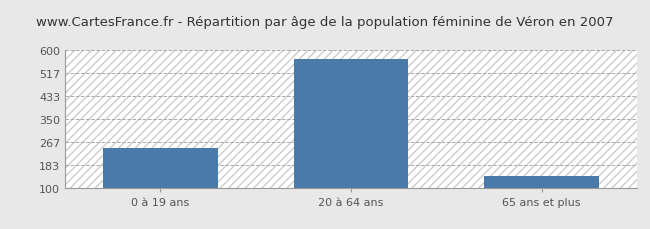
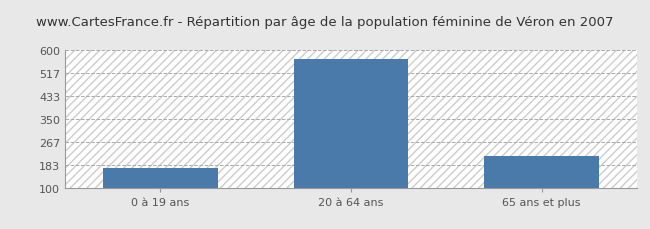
0 à 19 ans: 243 -> 170
65 ans et plus: 141 -> 215
